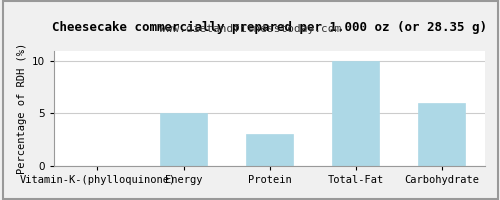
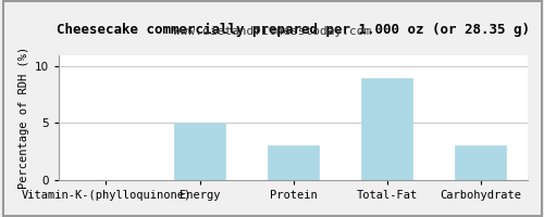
Total-Fat: 10 -> 9
Carbohydrate: 6 -> 3
